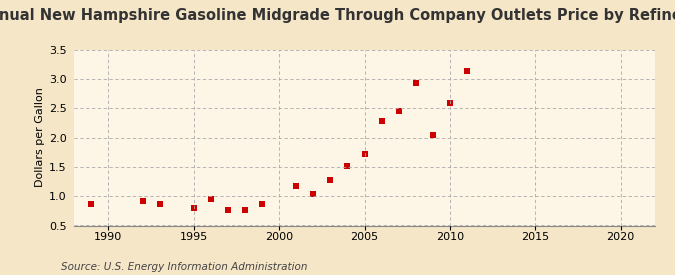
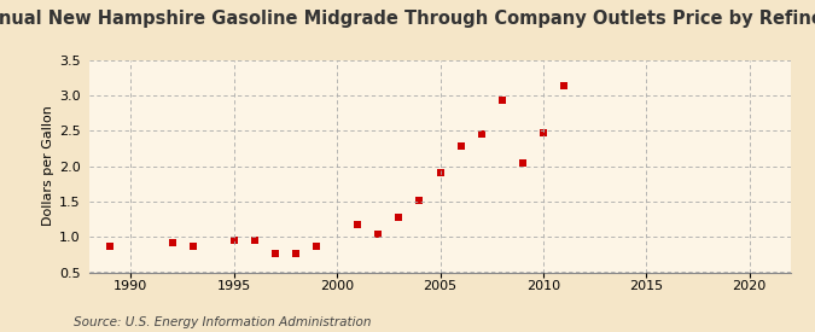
1995: 0.80 -> 0.96
2005: 1.72 -> 1.90
2010: 2.58 -> 2.47
